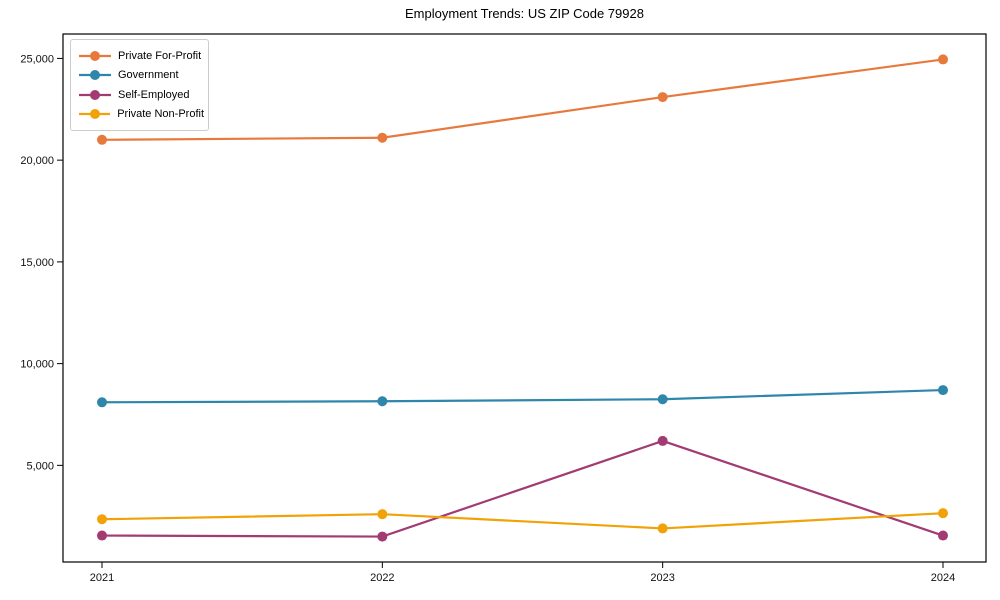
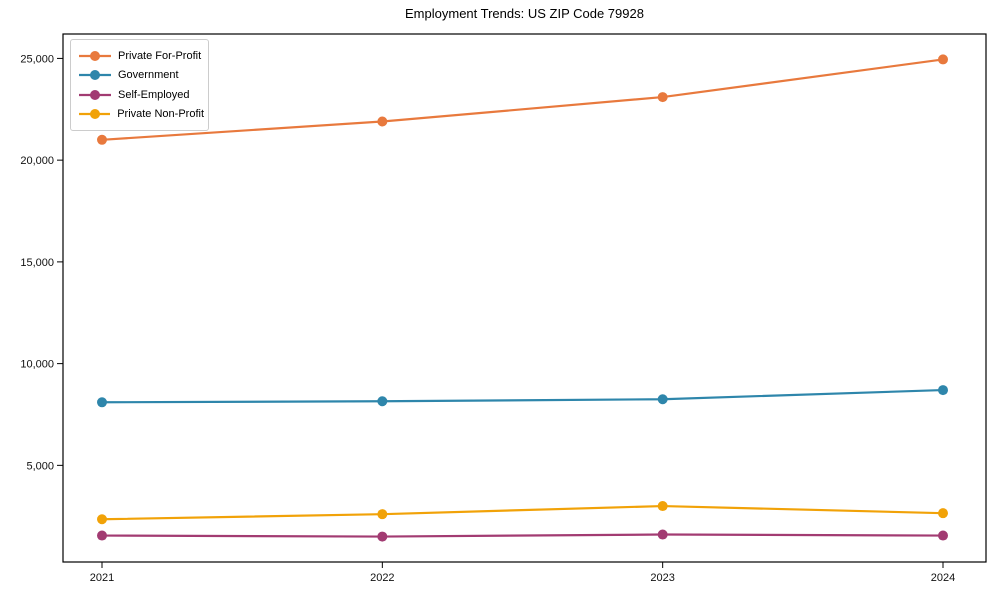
Private For-Profit/2022: 21100 -> 21900
Self-Employed/2023: 6200 -> 1600
Private Non-Profit/2023: 1900 -> 3000
